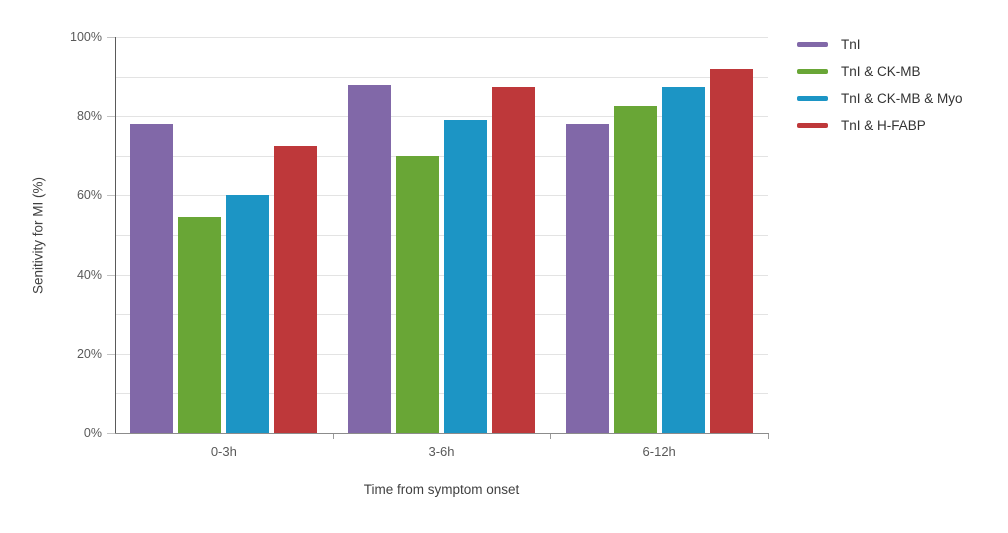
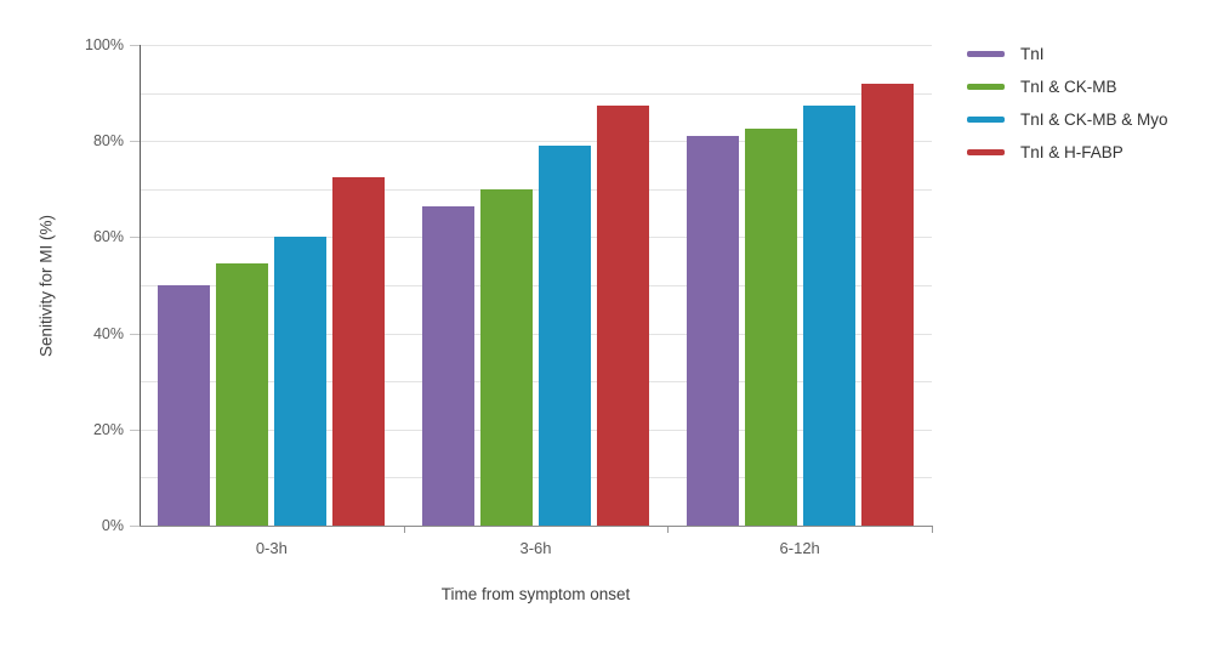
TnI/0-3h: 78% -> 50%
TnI/3-6h: 88% -> 66%
TnI/6-12h: 78% -> 81%
